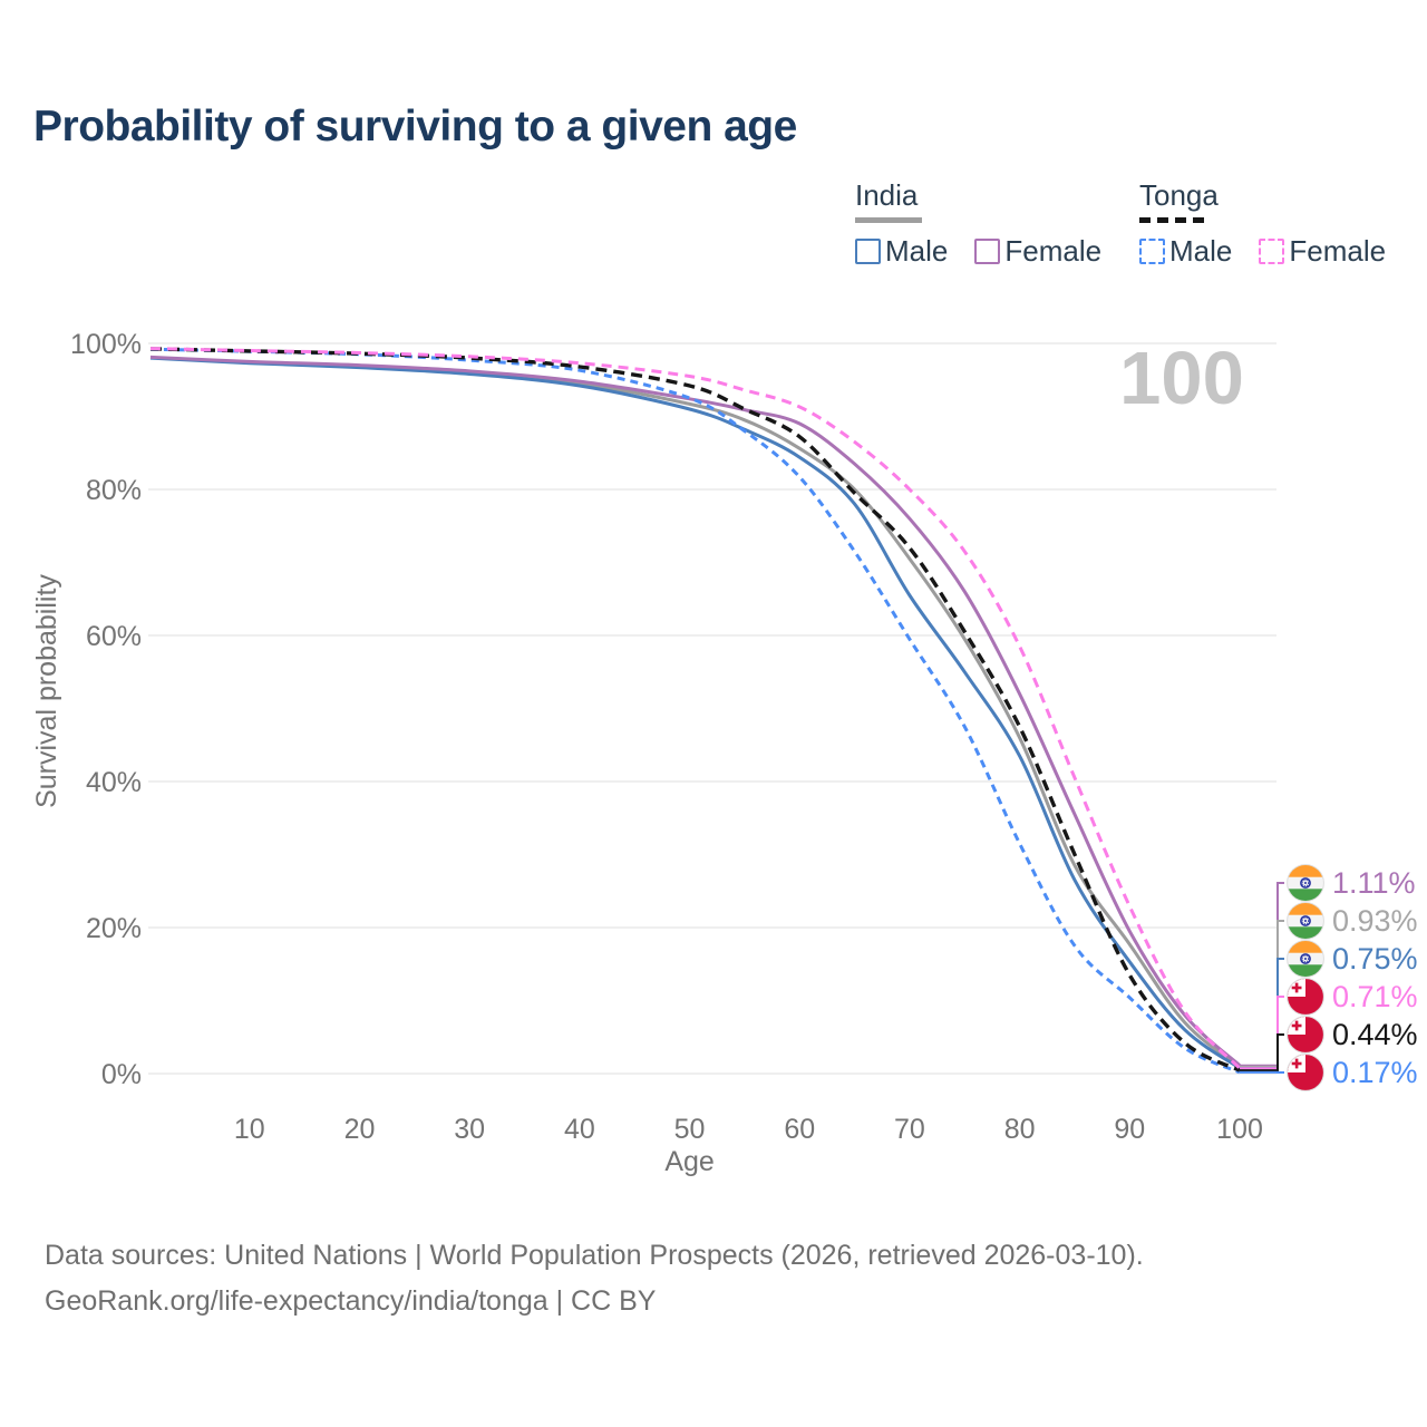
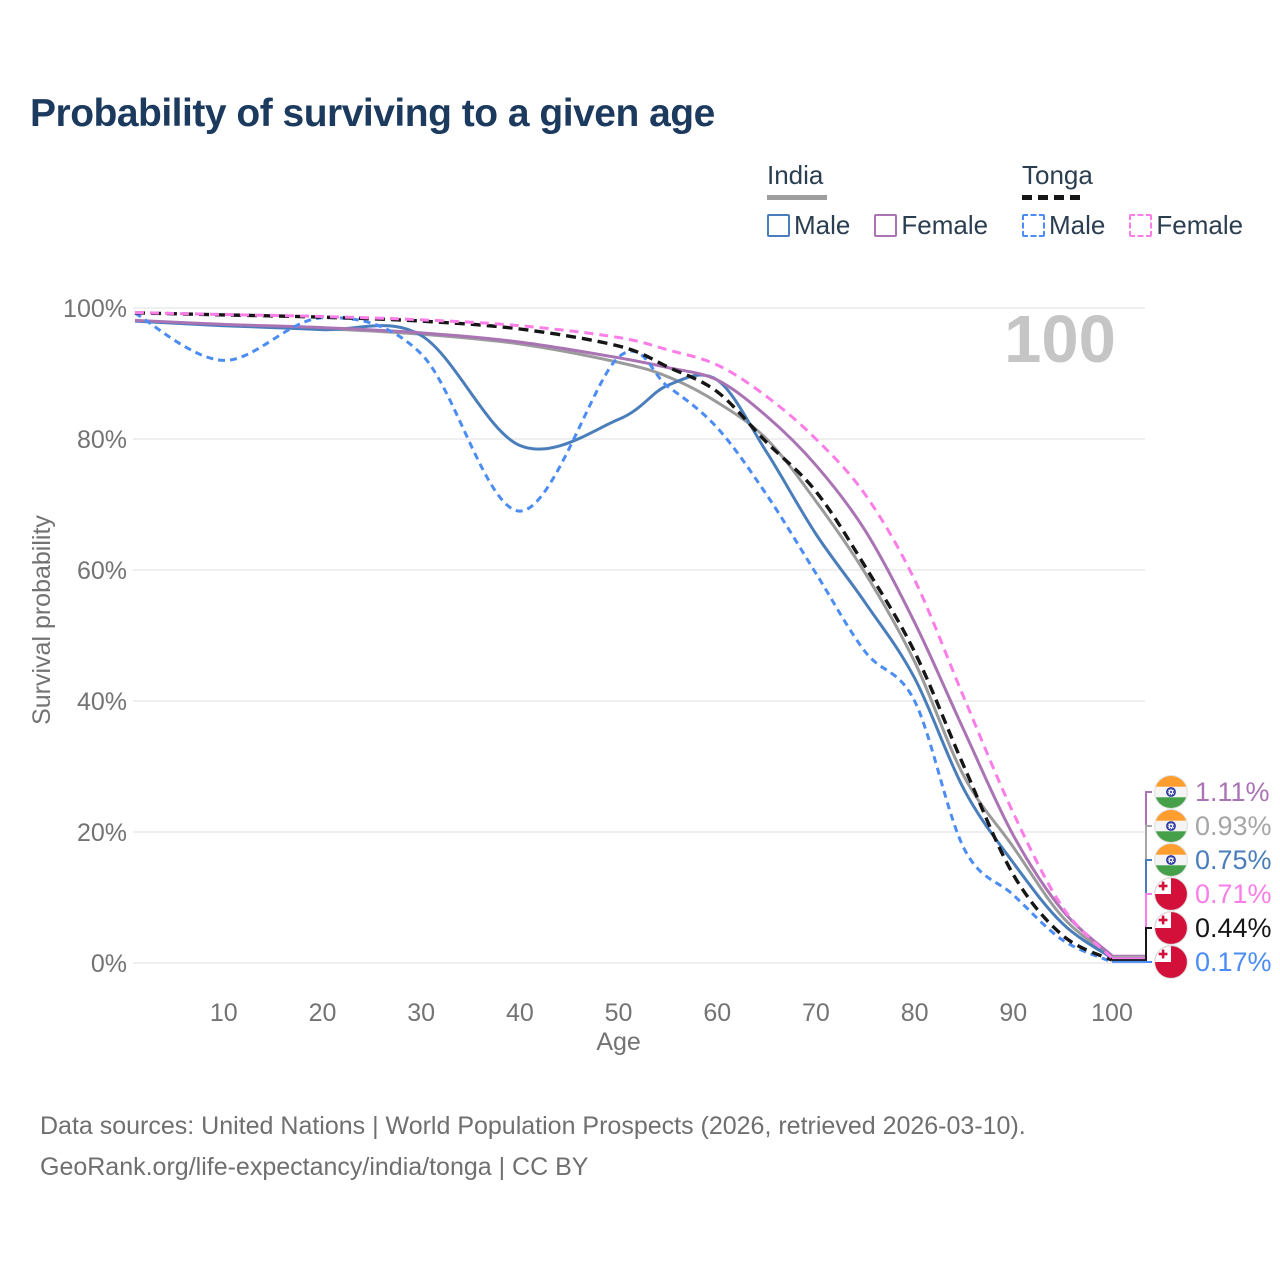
Tonga Male/10: 99% -> 92%
Tonga Male/30: 98% -> 93%
India Male/40: 94% -> 79%
Tonga Male/40: 96% -> 69%
India Male/50: 91% -> 83%
India Male/60: 84% -> 89%
Tonga Male/80: 32% -> 40%
